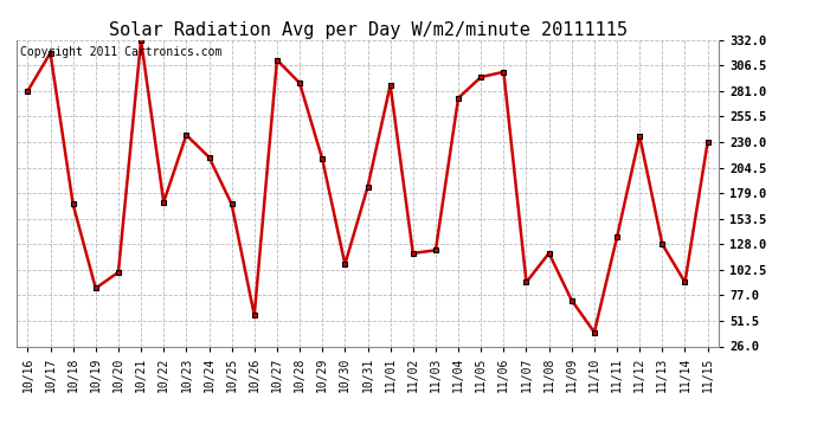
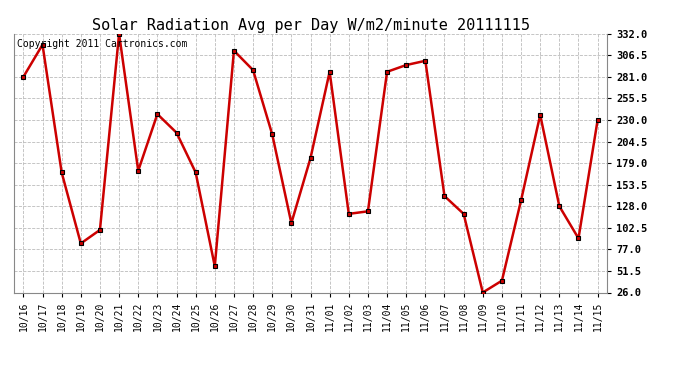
11/04: 274 -> 287
11/07: 90 -> 140
11/09: 72 -> 26
